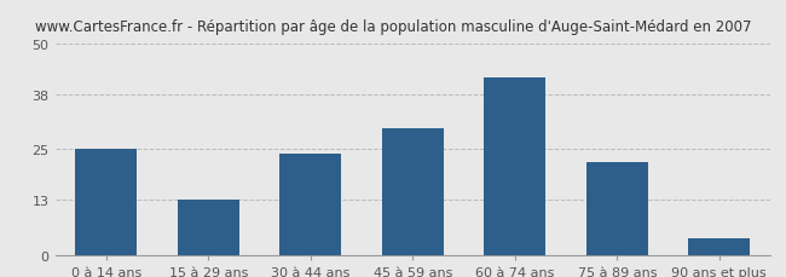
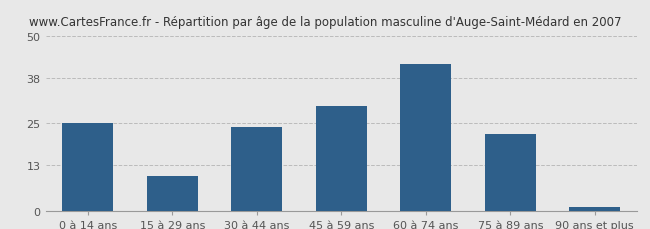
15 à 29 ans: 13 -> 10
90 ans et plus: 4 -> 1
